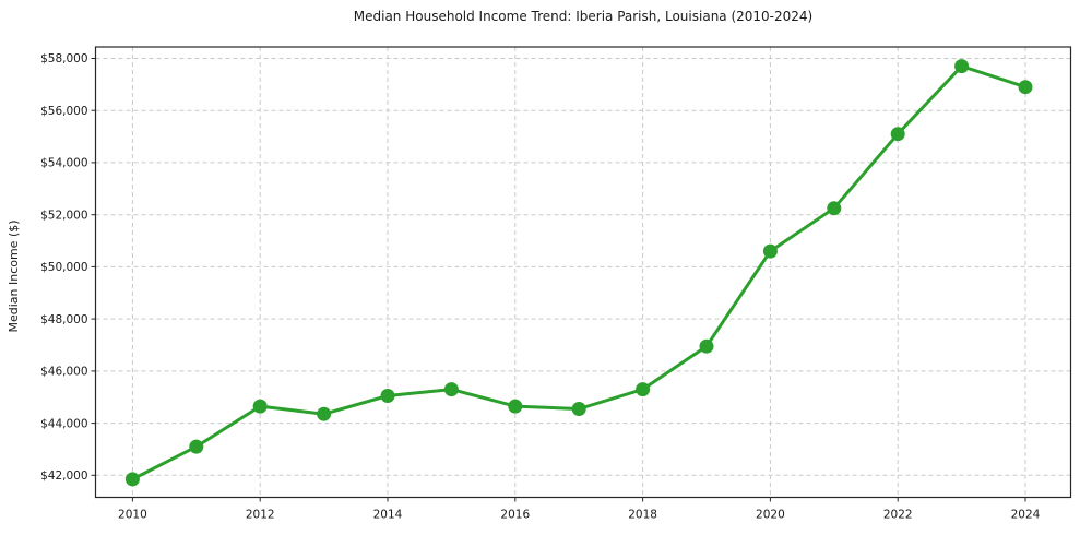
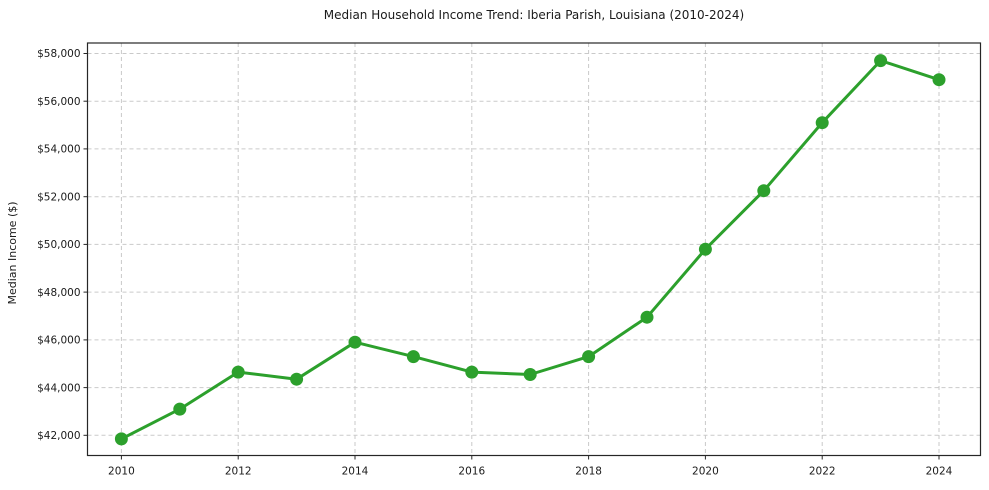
2014: $45000 -> $45900
2020: $50600 -> $49800
